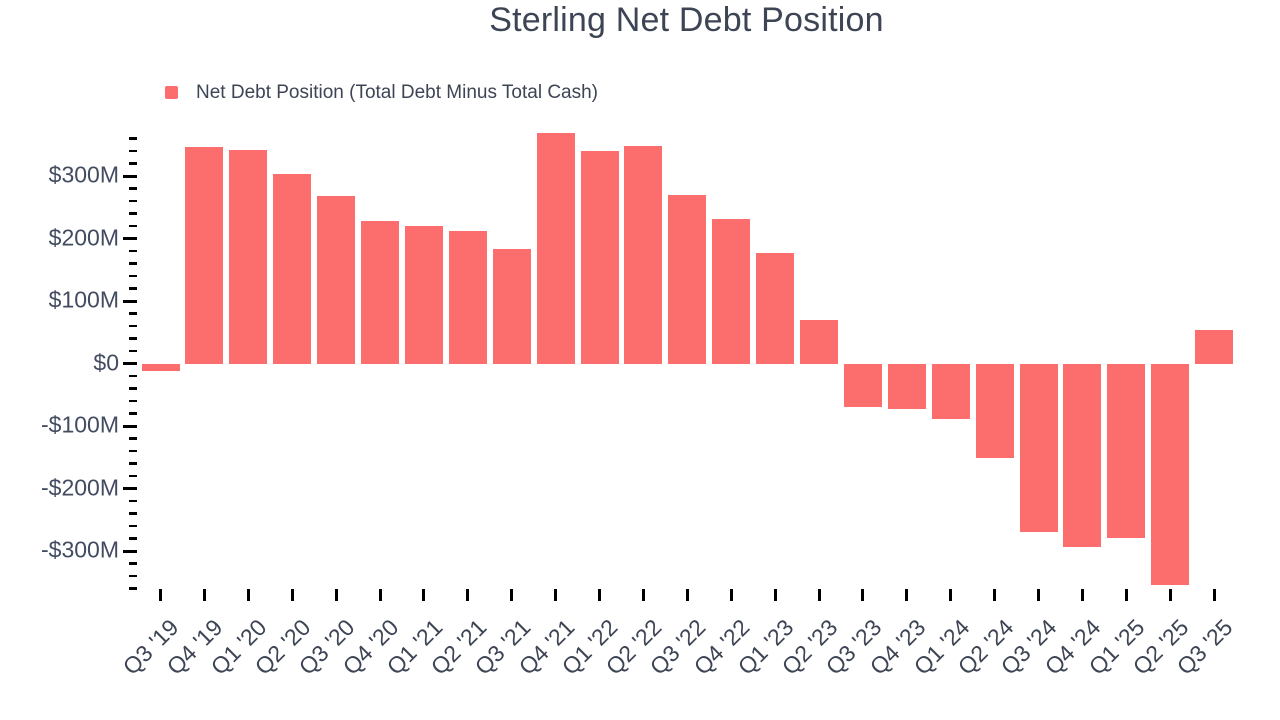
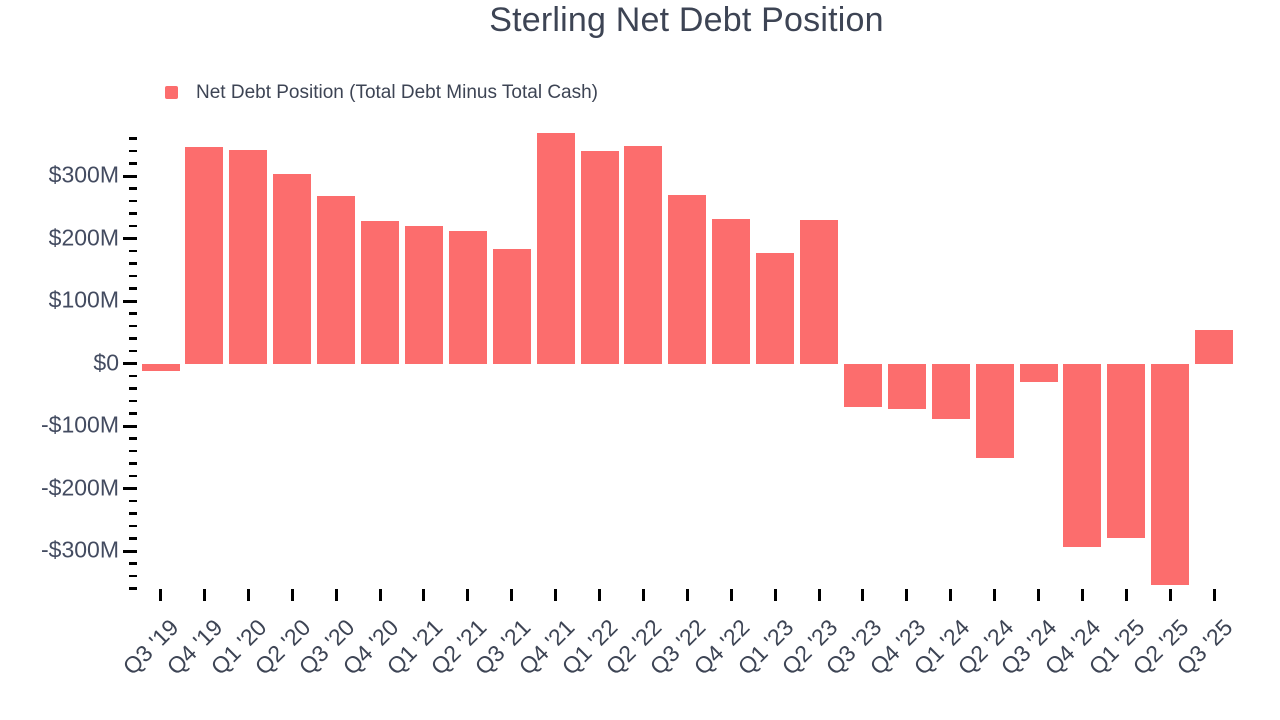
Q2 '23: $70M -> $230M
Q3 '24: -$270M -> -$30M
